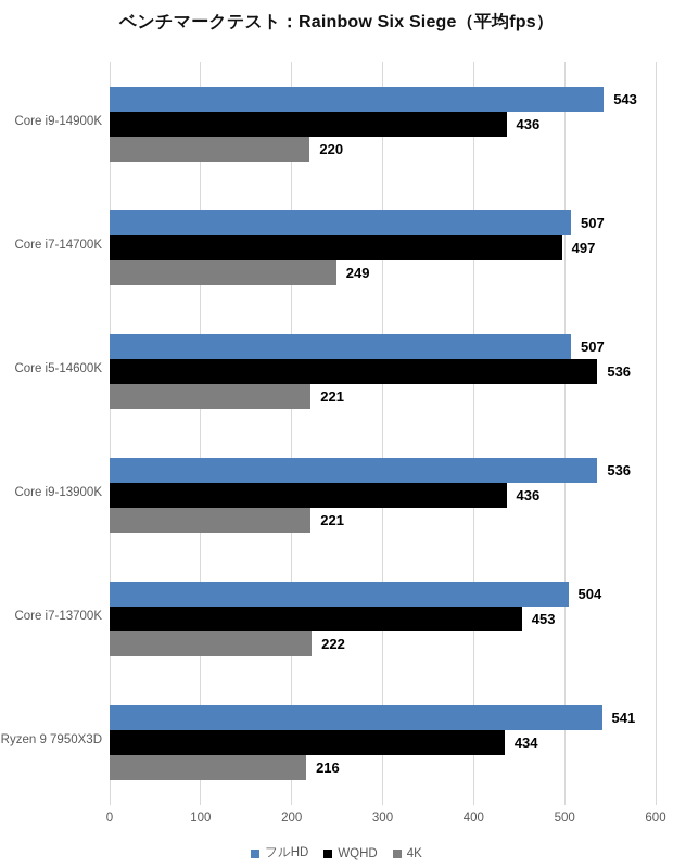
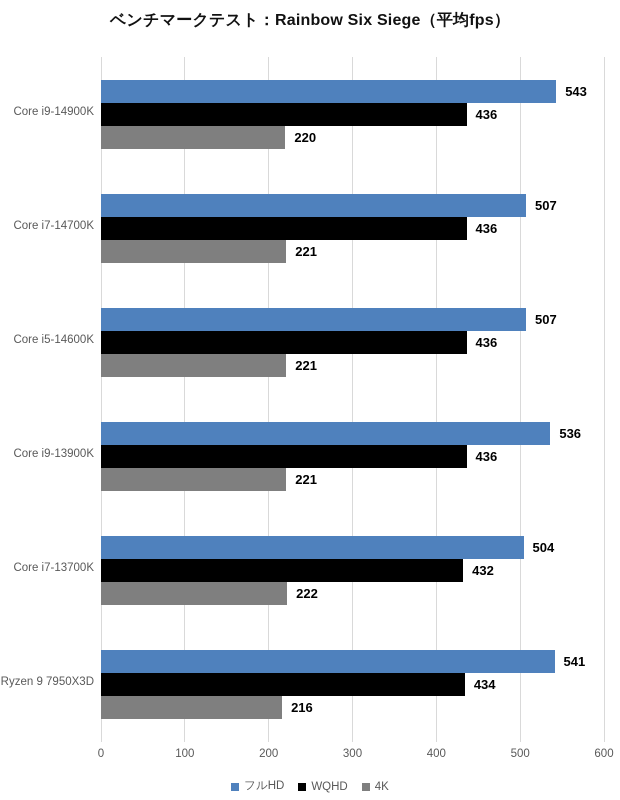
WQHD/Core i7-14700K: 497 -> 436
4K/Core i7-14700K: 249 -> 221
WQHD/Core i5-14600K: 536 -> 436
WQHD/Core i7-13700K: 453 -> 432
